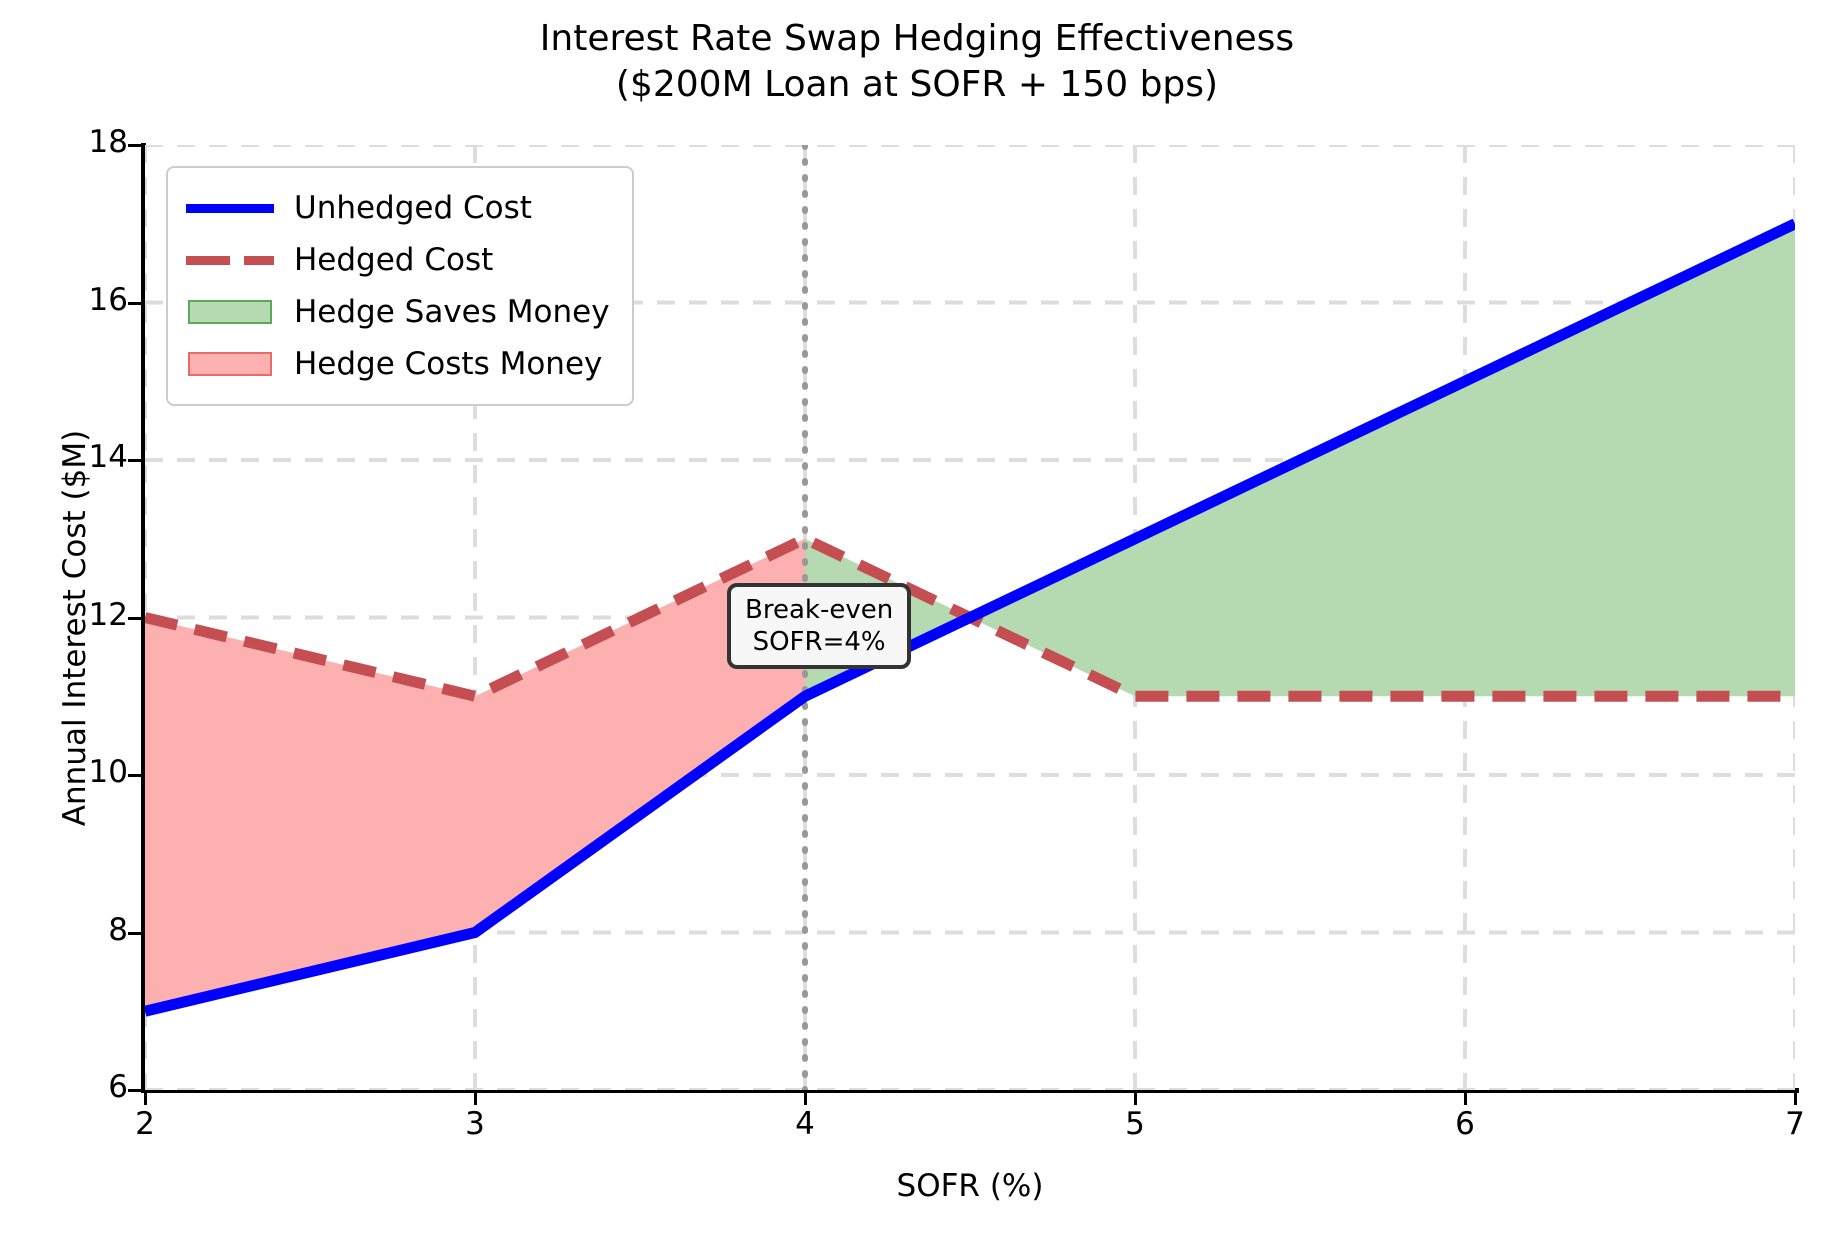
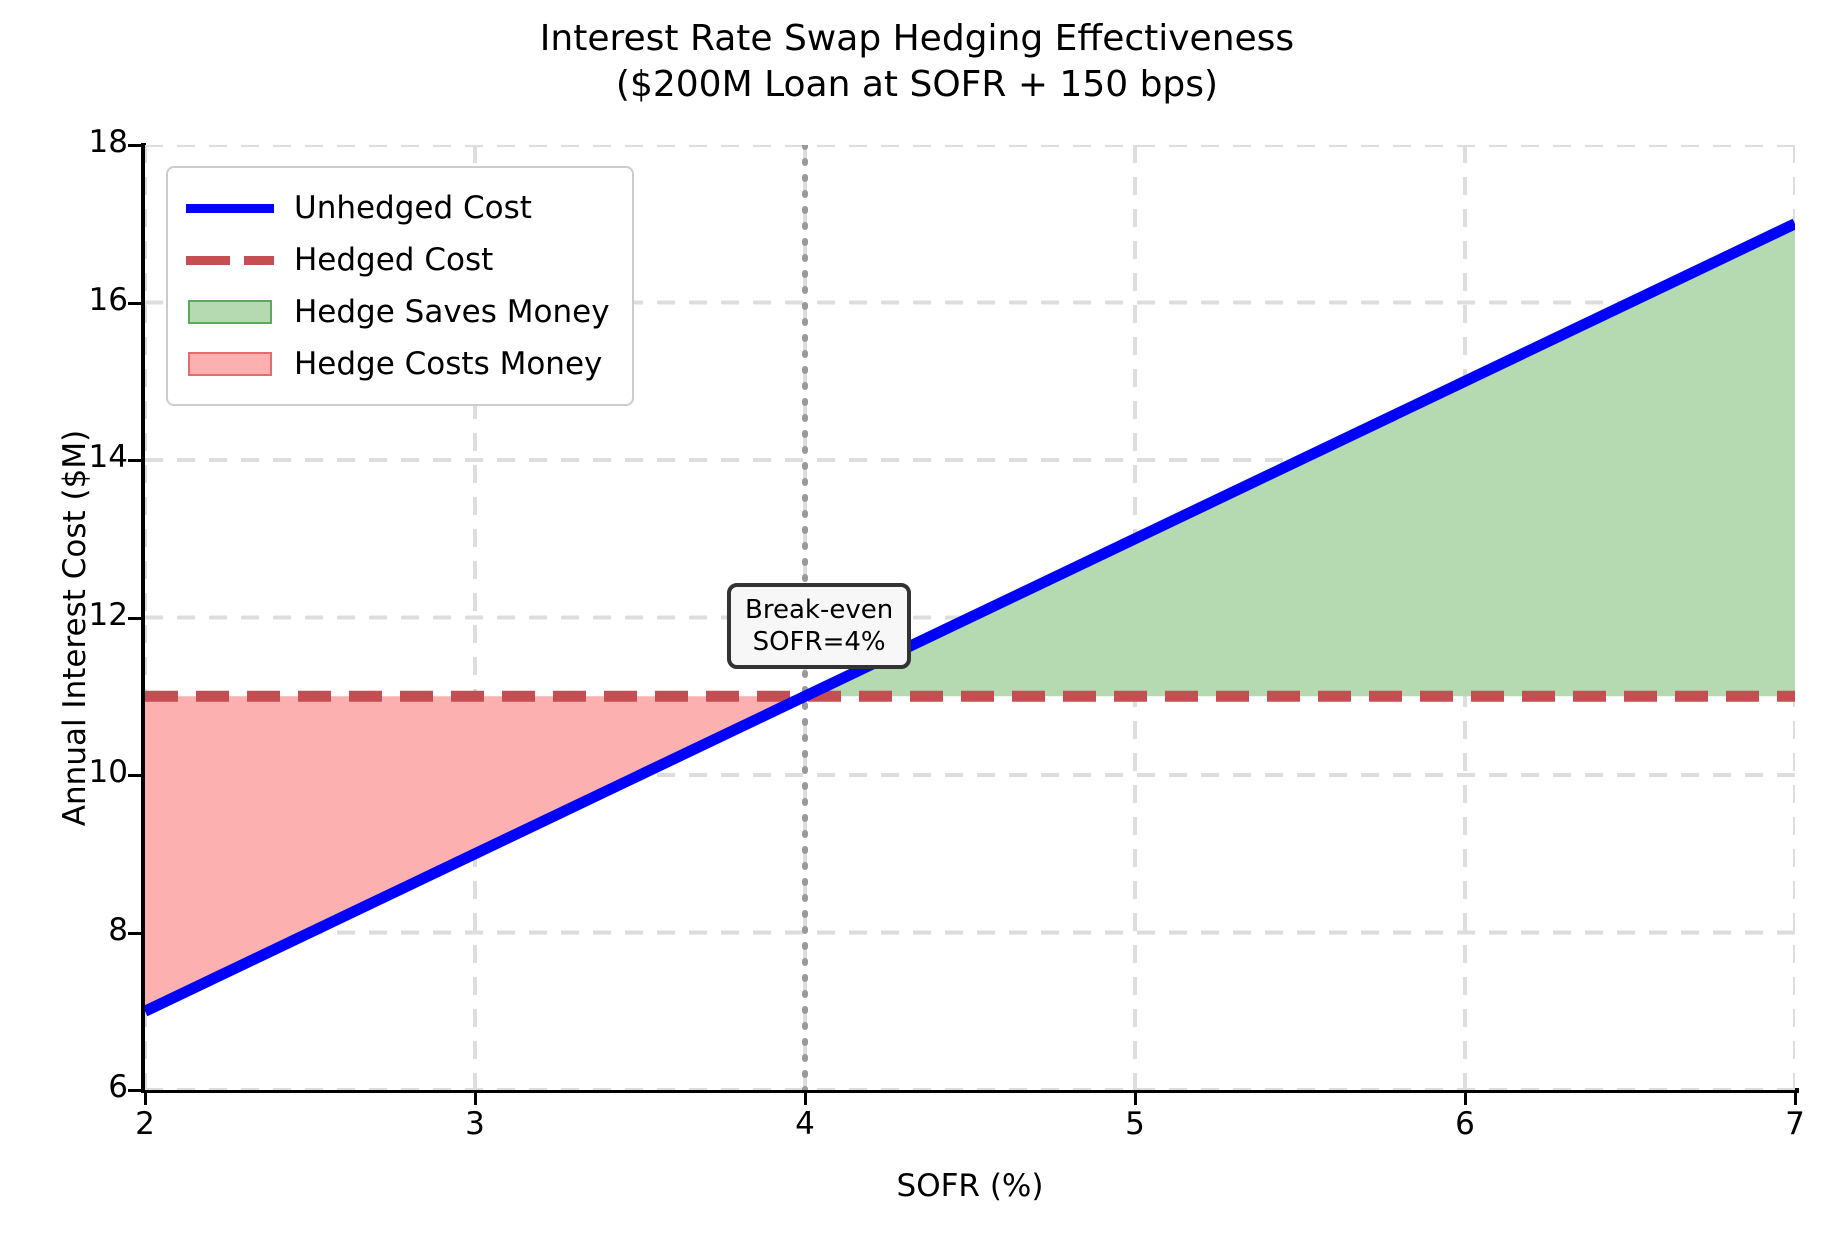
Hedged Cost/2: 12 -> 11
Unhedged Cost/3: 8 -> 9
Hedged Cost/4: 13 -> 11
